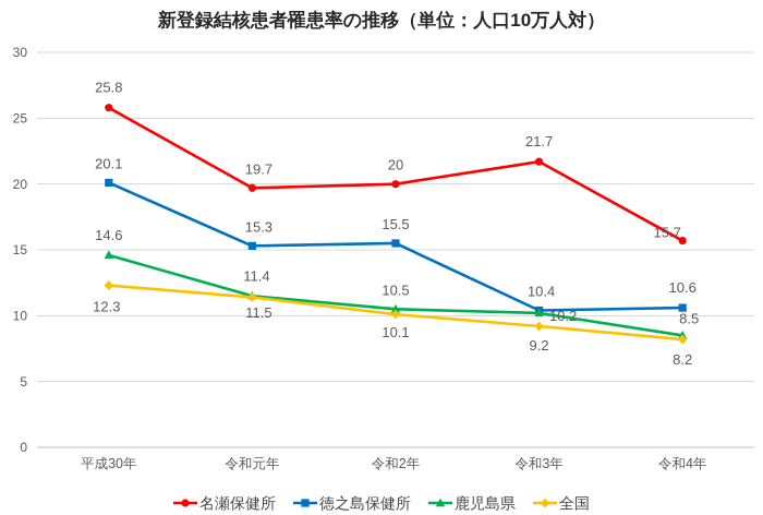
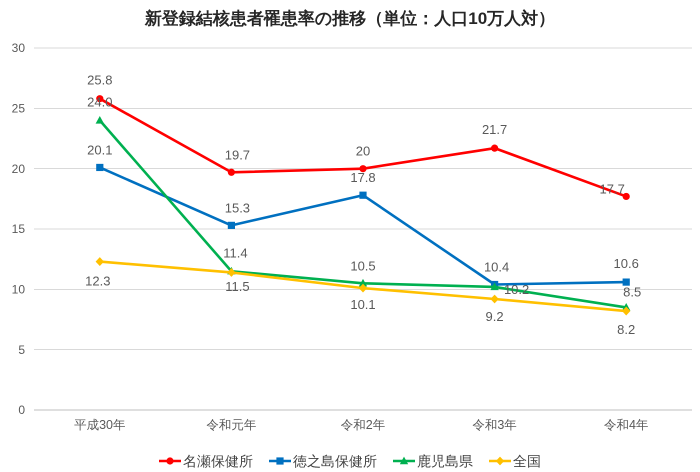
鹿児島県/平成30年: 14.6 -> 24.0
徳之島保健所/令和2年: 15.5 -> 17.8
名瀬保健所/令和4年: 15.7 -> 17.7
